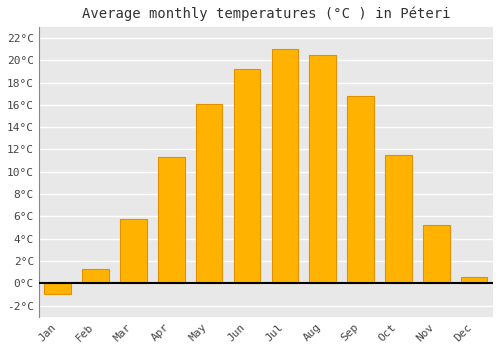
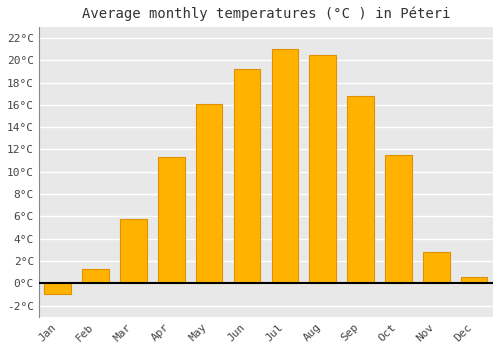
Nov: 5.2°C -> 2.8°C
